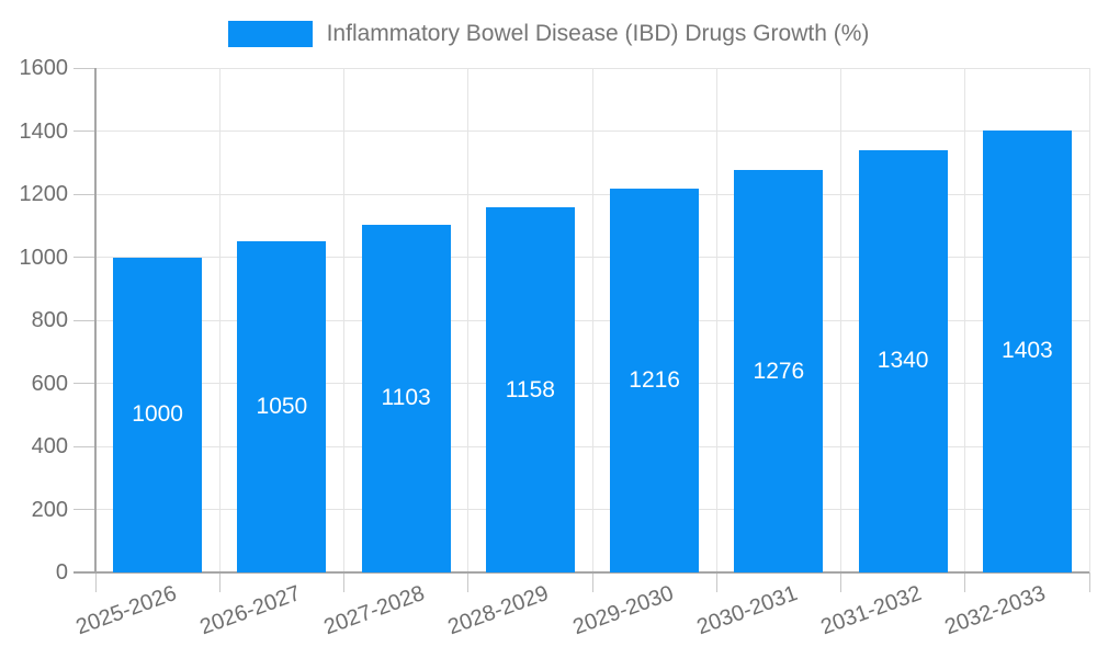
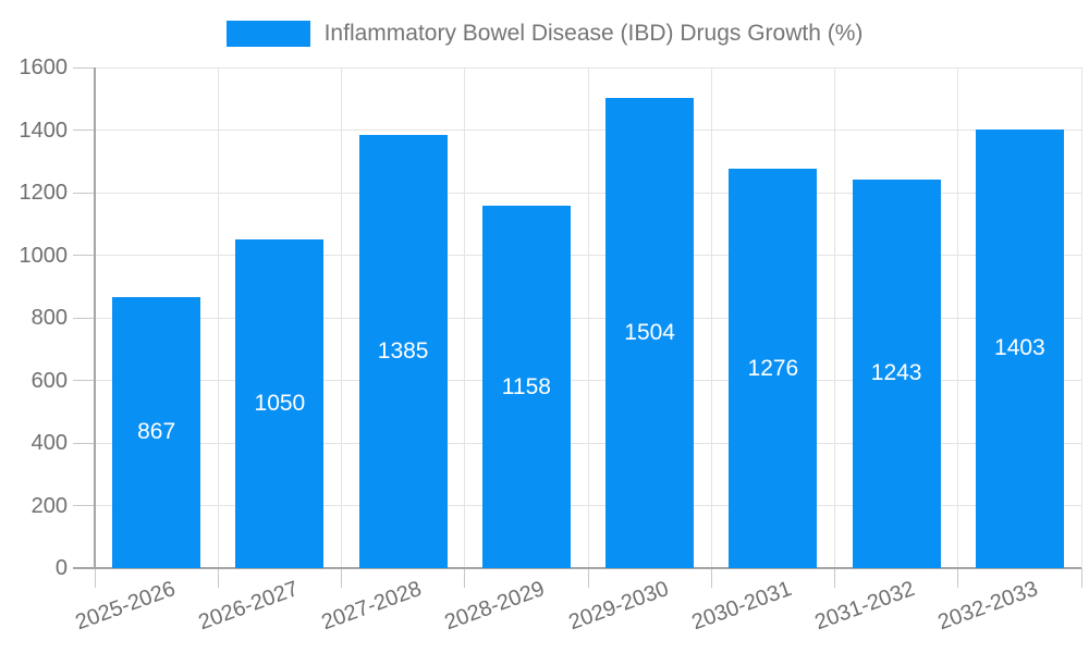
2025-2026: 1000 -> 867
2027-2028: 1103 -> 1385
2029-2030: 1216 -> 1504
2031-2032: 1340 -> 1243
